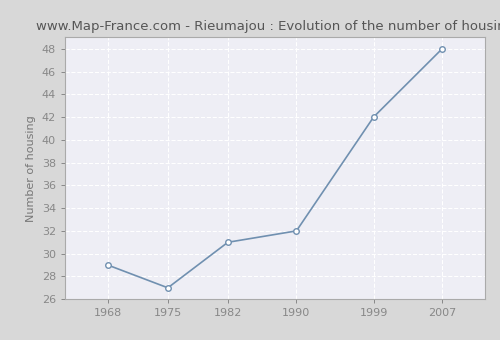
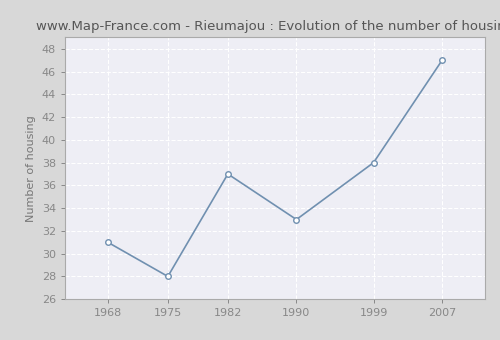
1968: 29 -> 31
1975: 27 -> 28
1982: 31 -> 37
1990: 32 -> 33
1999: 42 -> 38
2007: 48 -> 47
